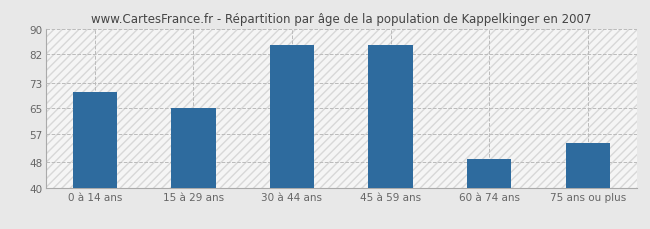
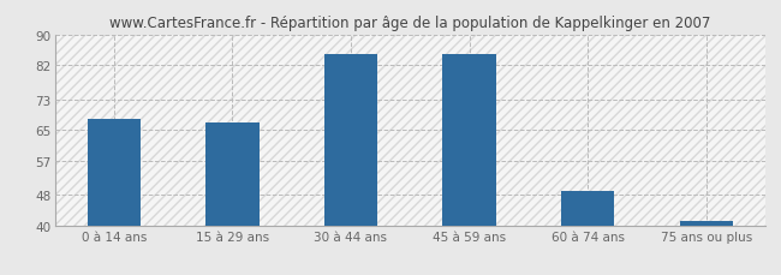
0 à 14 ans: 70 -> 68
15 à 29 ans: 65 -> 67
75 ans ou plus: 54 -> 41
